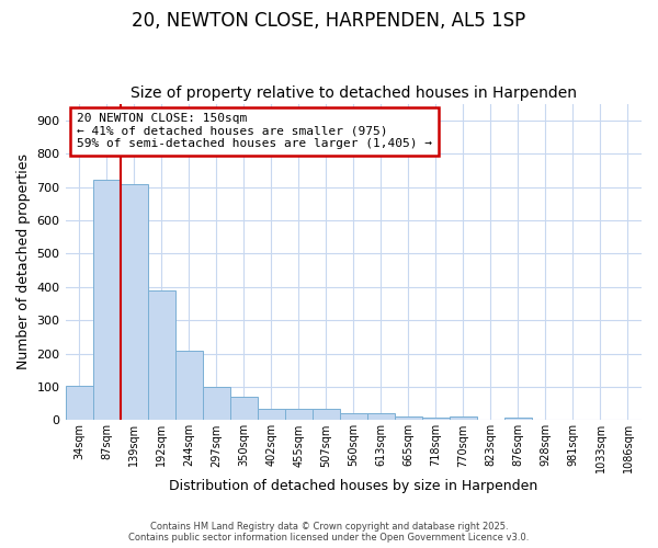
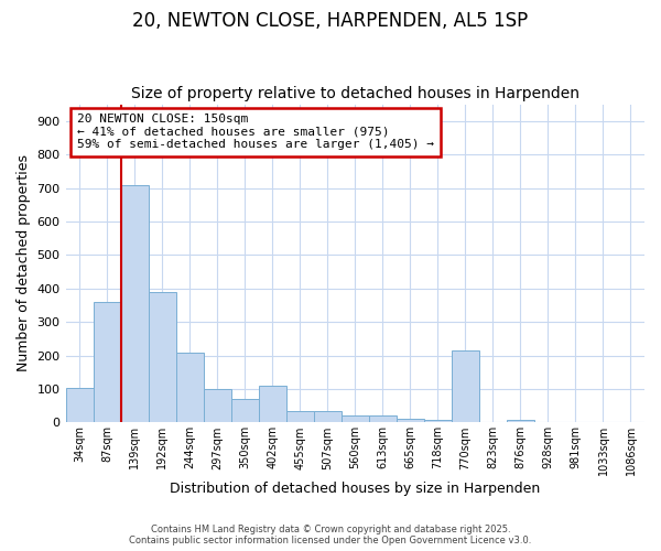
87sqm: 720 -> 360
402sqm: 33 -> 110
770sqm: 10 -> 215
